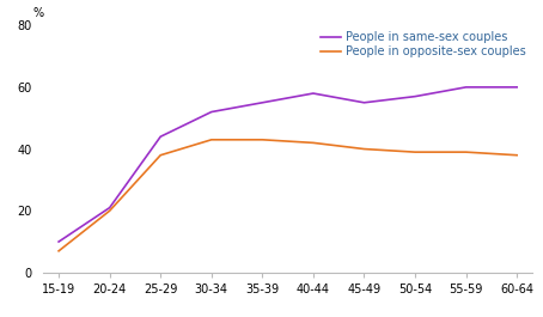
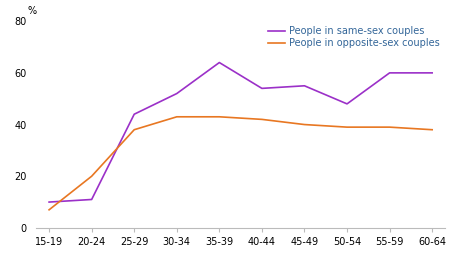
People in same-sex couples/20-24: 21 -> 11
People in same-sex couples/35-39: 55 -> 64
People in same-sex couples/40-44: 58 -> 54
People in same-sex couples/50-54: 57 -> 48
